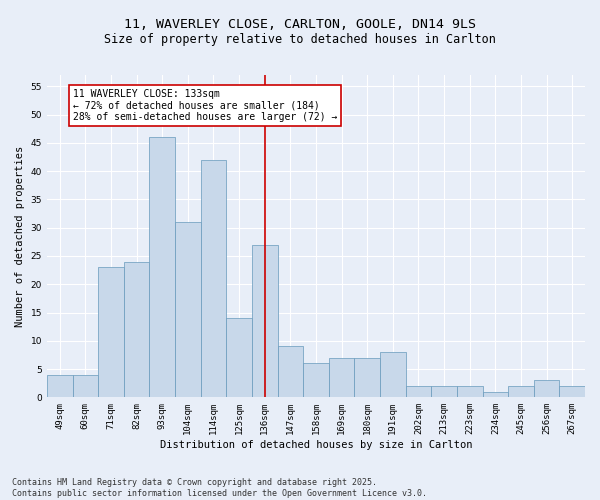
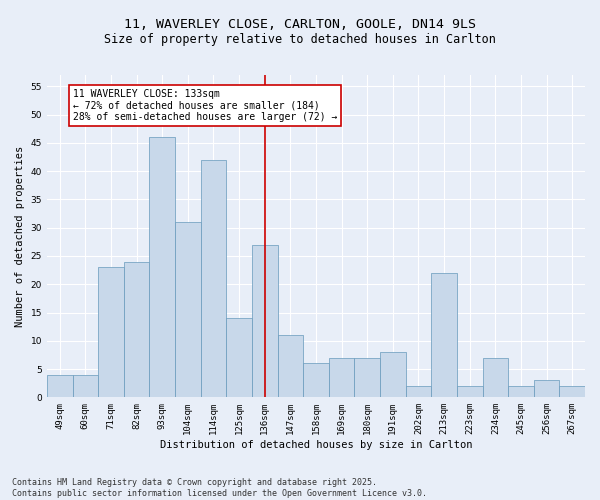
147sqm: 9 -> 11
213sqm: 2 -> 22
234sqm: 1 -> 7
